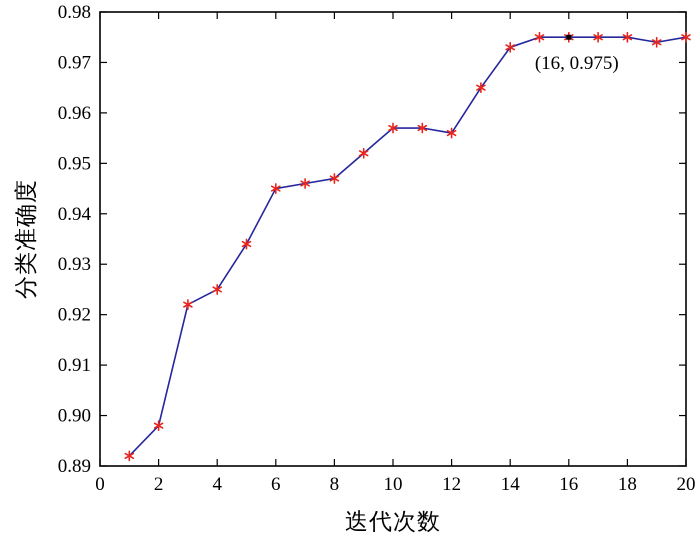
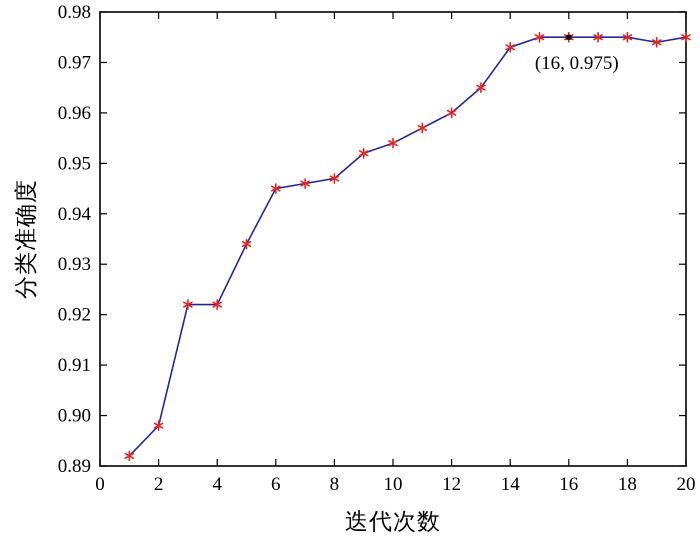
4: 0.925 -> 0.922
10: 0.957 -> 0.954
12: 0.956 -> 0.960
